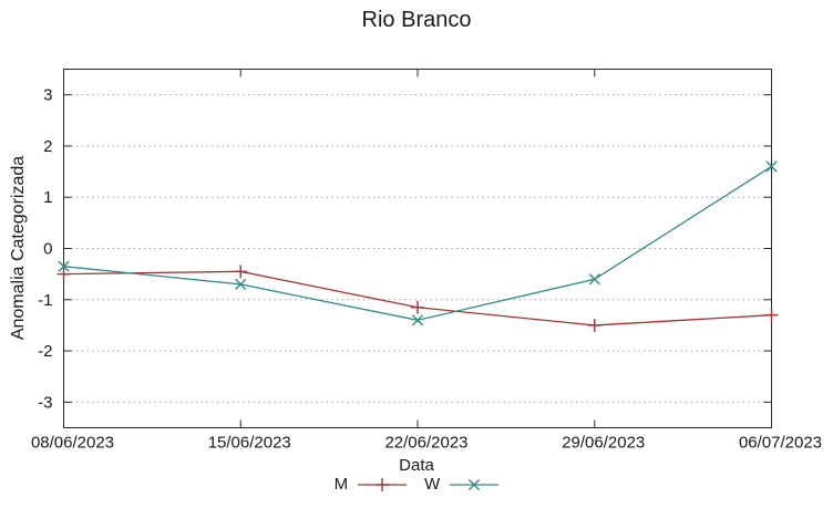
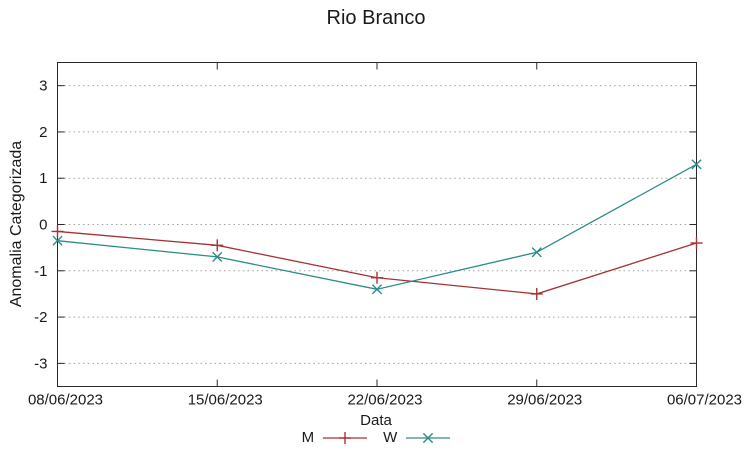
M/08/06/2023: -0.5 -> -0.1
M/06/07/2023: -1.3 -> -0.4
W/06/07/2023: 1.6 -> 1.3
